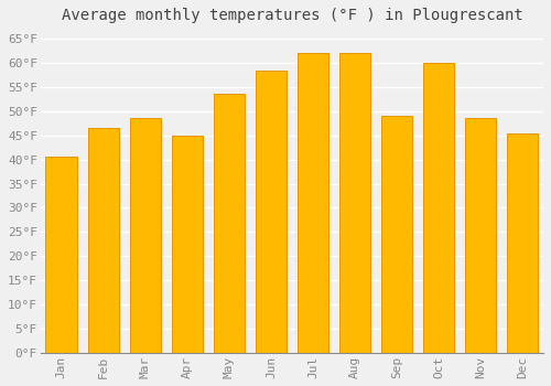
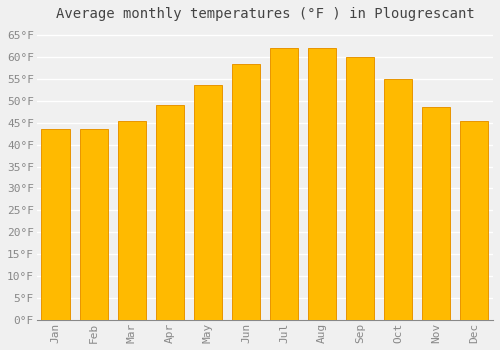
Jan: 40.5°F -> 43.5°F
Feb: 46.5°F -> 43.5°F
Mar: 48.5°F -> 45.5°F
Apr: 45.0°F -> 49.0°F
Sep: 49.0°F -> 60.0°F
Oct: 60.0°F -> 55.0°F
